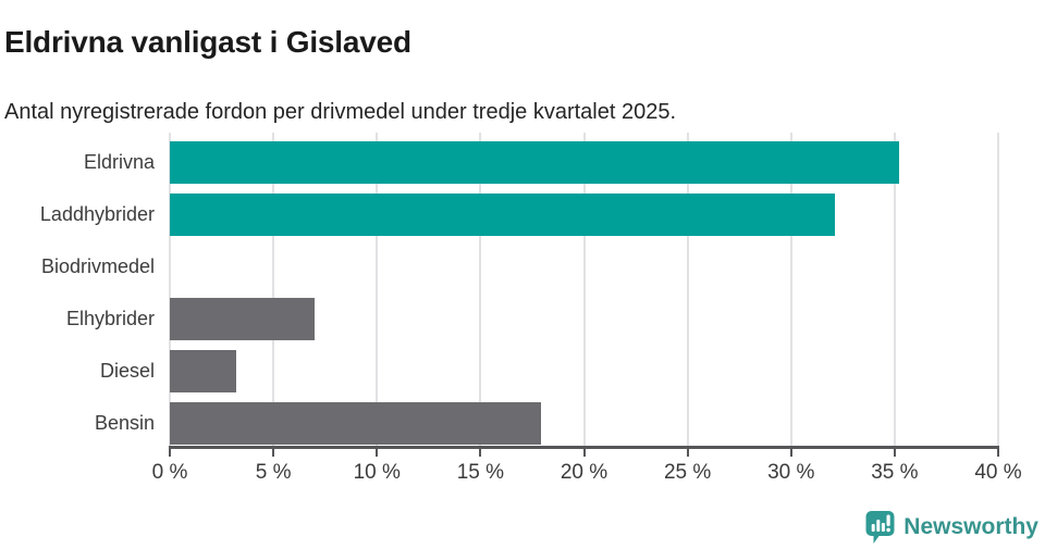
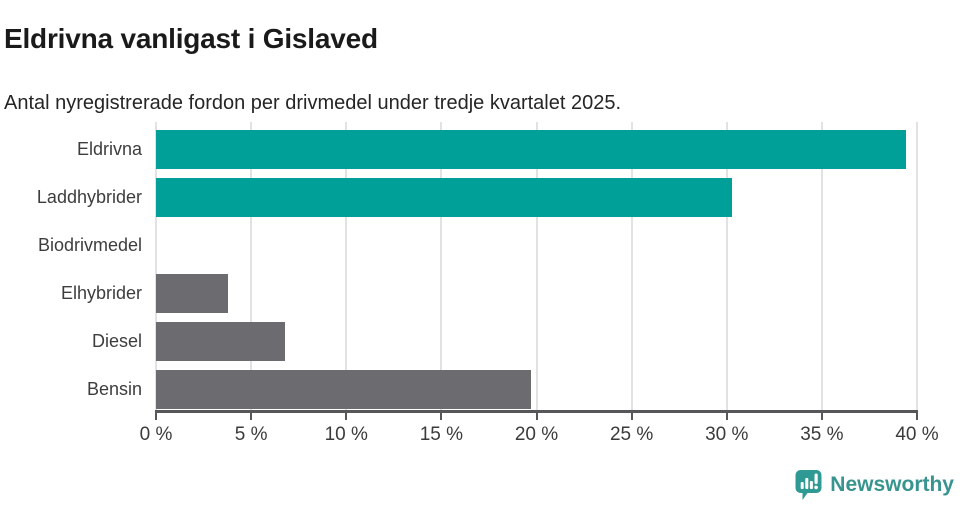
Eldrivna: 35.2% -> 39.4%
Laddhybrider: 32.1% -> 30.3%
Elhybrider: 7.0% -> 3.8%
Diesel: 3.2% -> 6.8%
Bensin: 17.9% -> 19.7%
